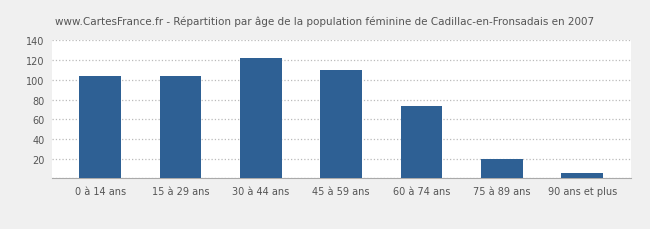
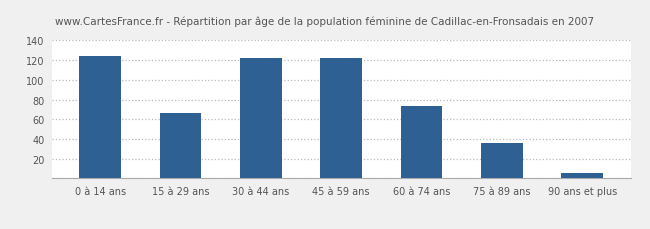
0 à 14 ans: 104 -> 124
15 à 29 ans: 104 -> 66
45 à 59 ans: 110 -> 122
75 à 89 ans: 20 -> 36
